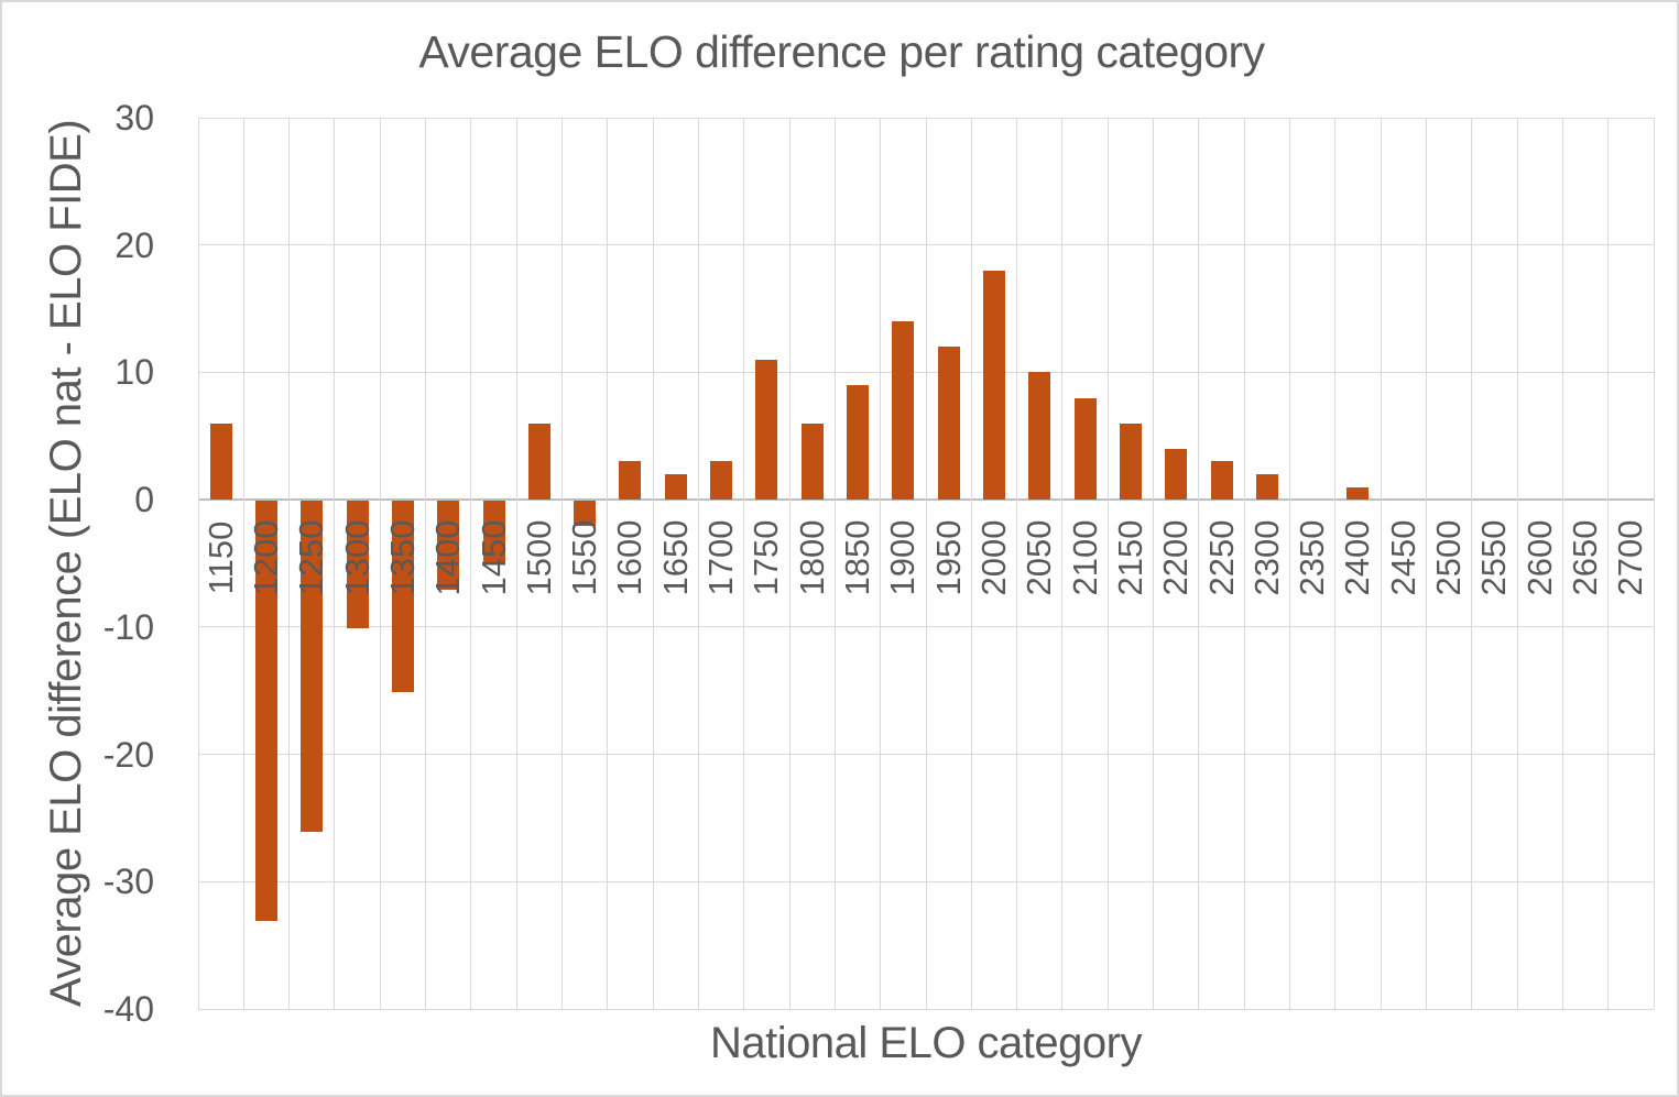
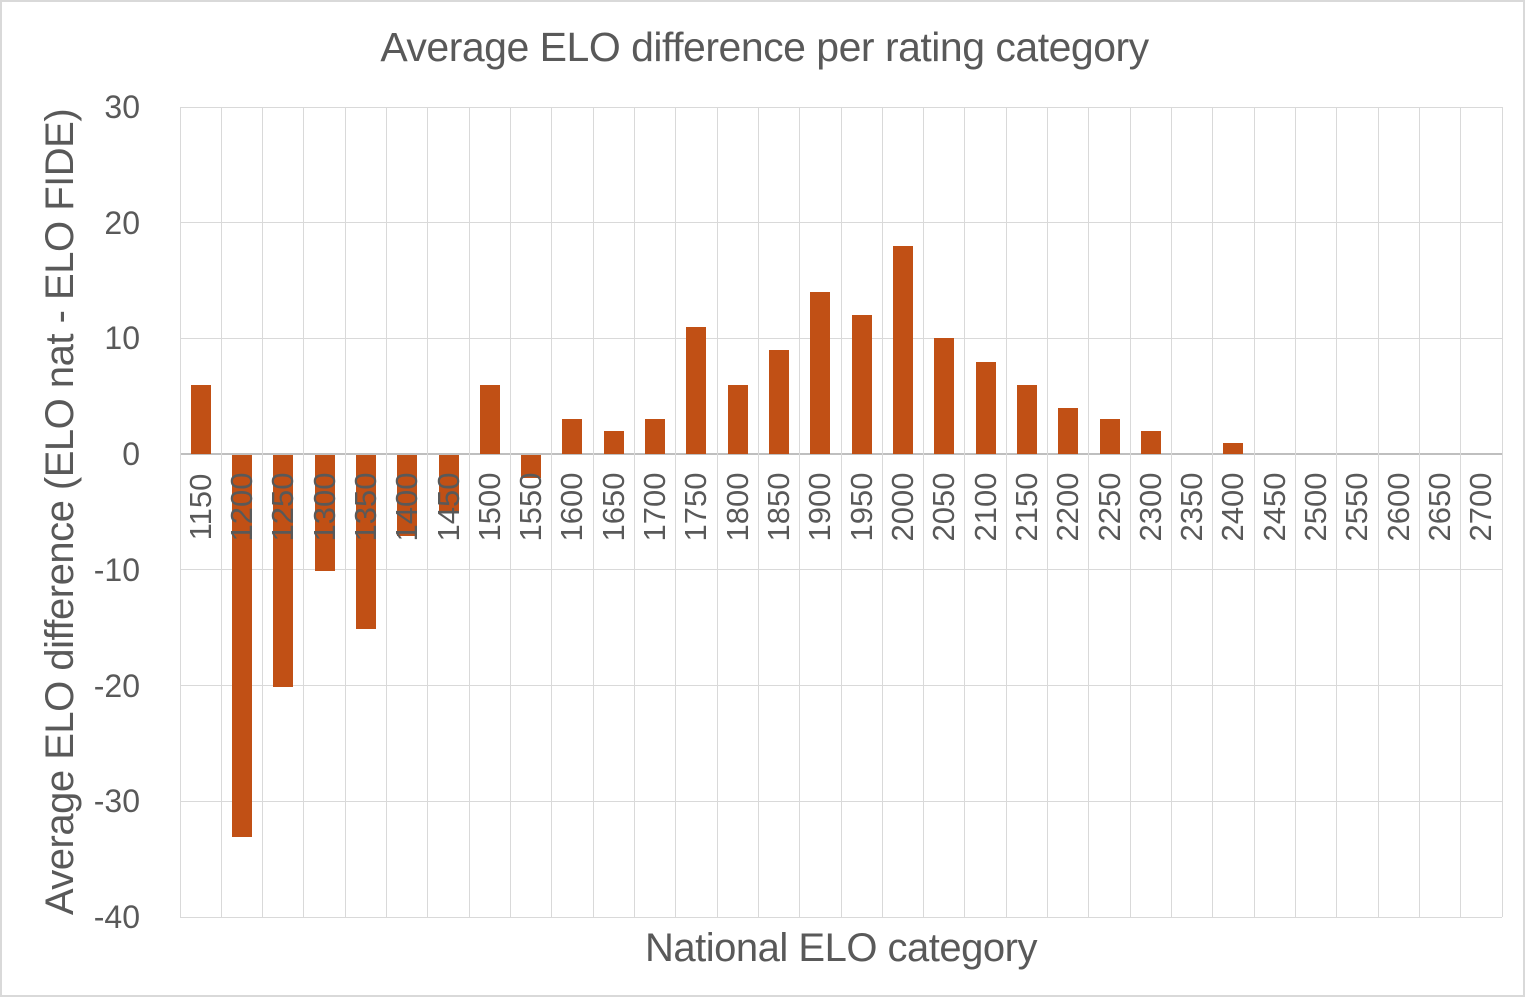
1250: -26 -> -20
